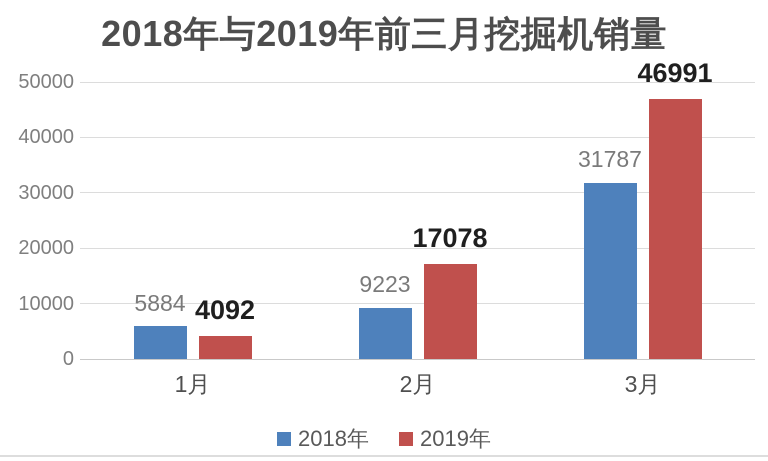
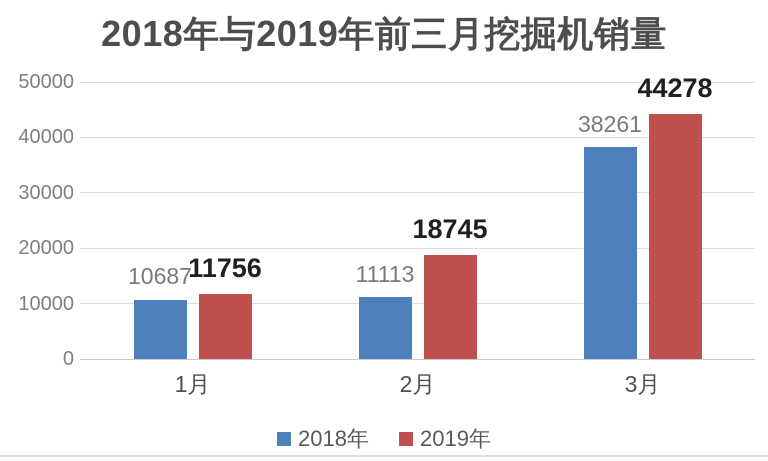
2018年/1月: 5884 -> 10687
2019年/1月: 4092 -> 11756
2018年/2月: 9223 -> 11113
2019年/2月: 17078 -> 18745
2018年/3月: 31787 -> 38261
2019年/3月: 46991 -> 44278
